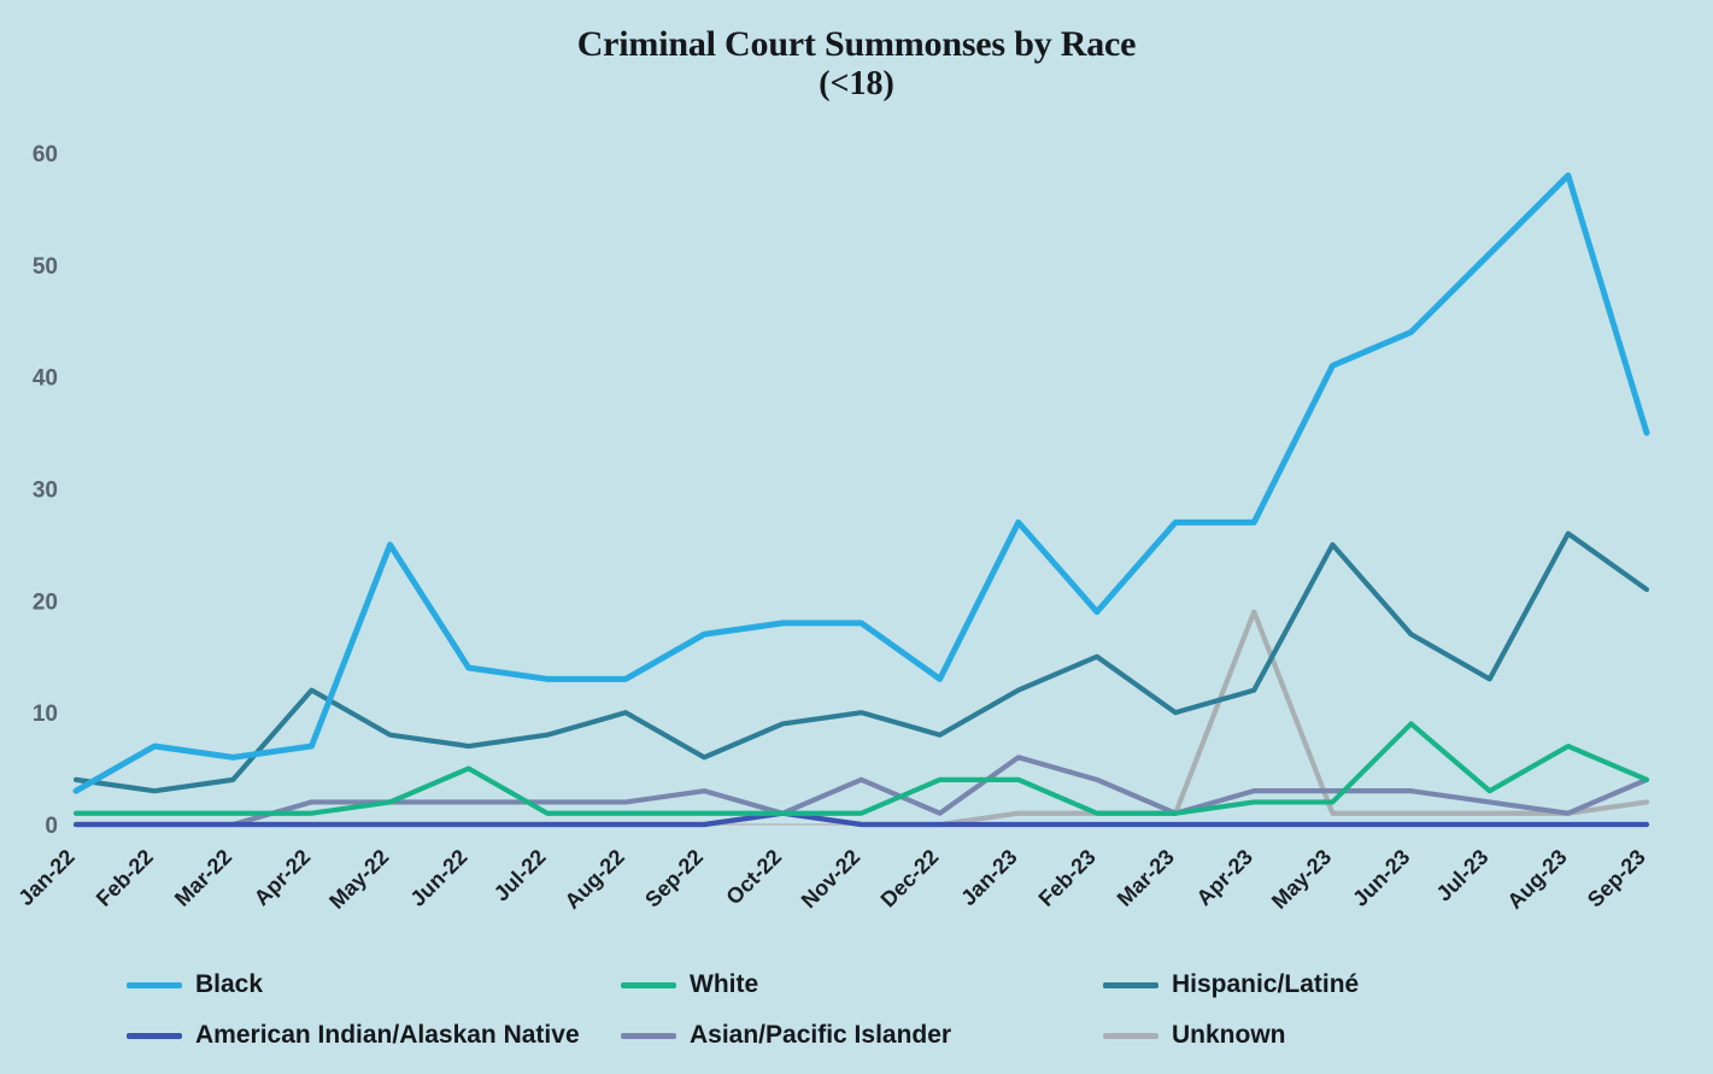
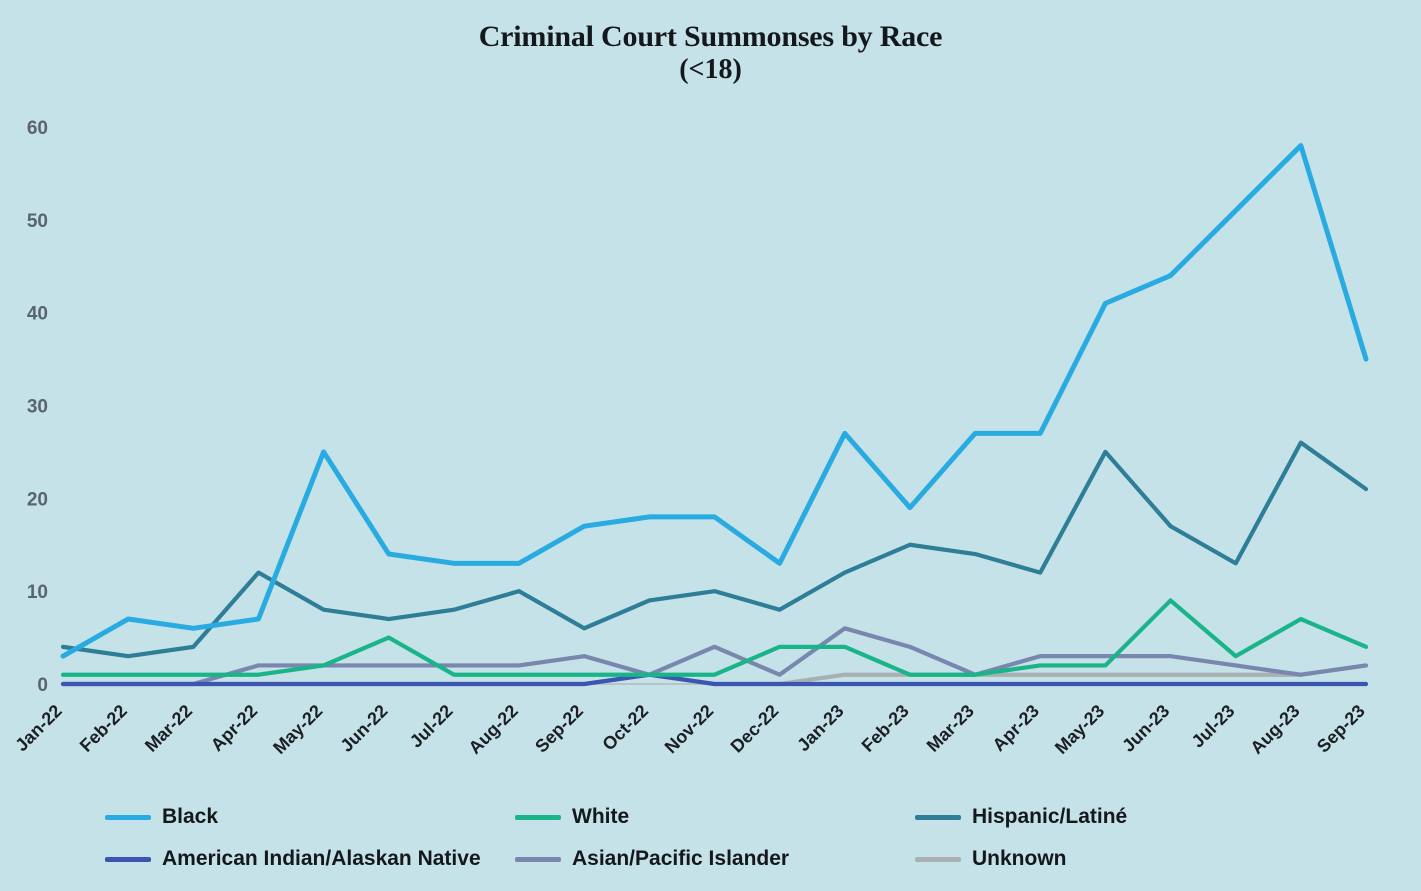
Hispanic/Latiné/Mar-23: 10 -> 14
Unknown/Apr-23: 19 -> 1
Asian/Pacific Islander/Sep-23: 4 -> 2
